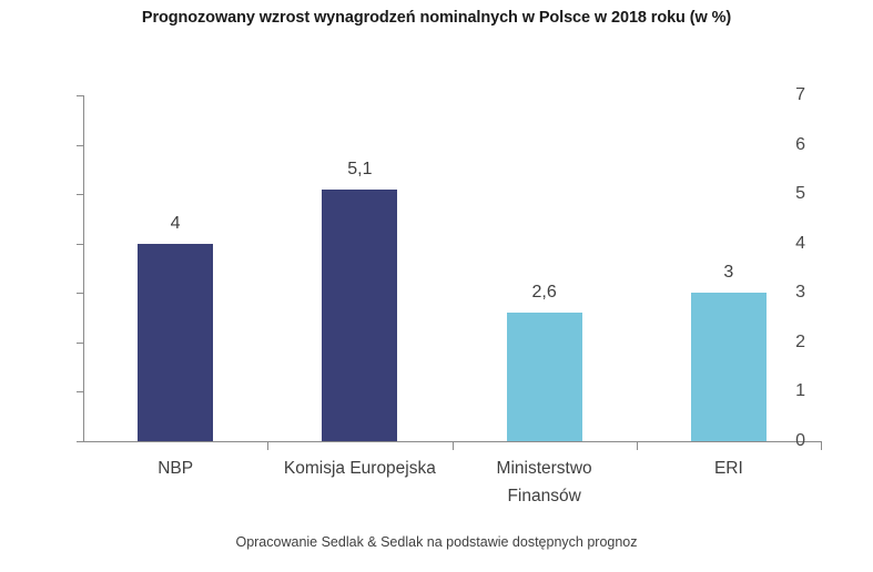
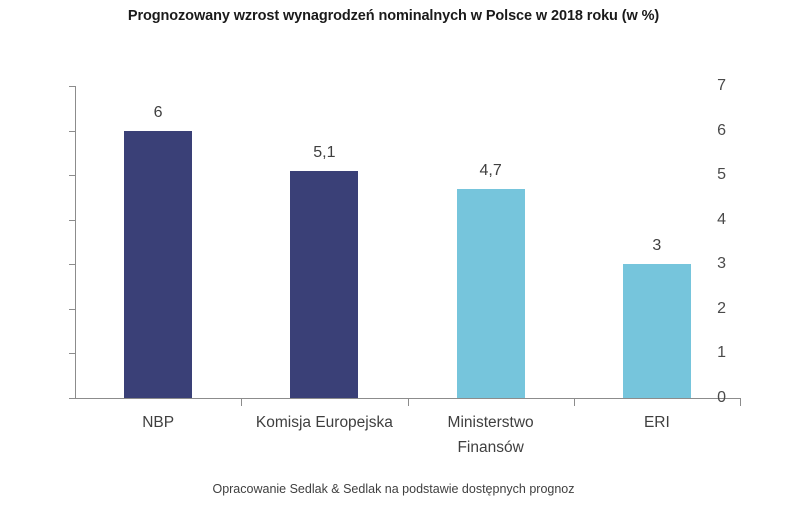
NBP: 4 -> 6
Ministerstwo Finansów: 2,6 -> 4,7
